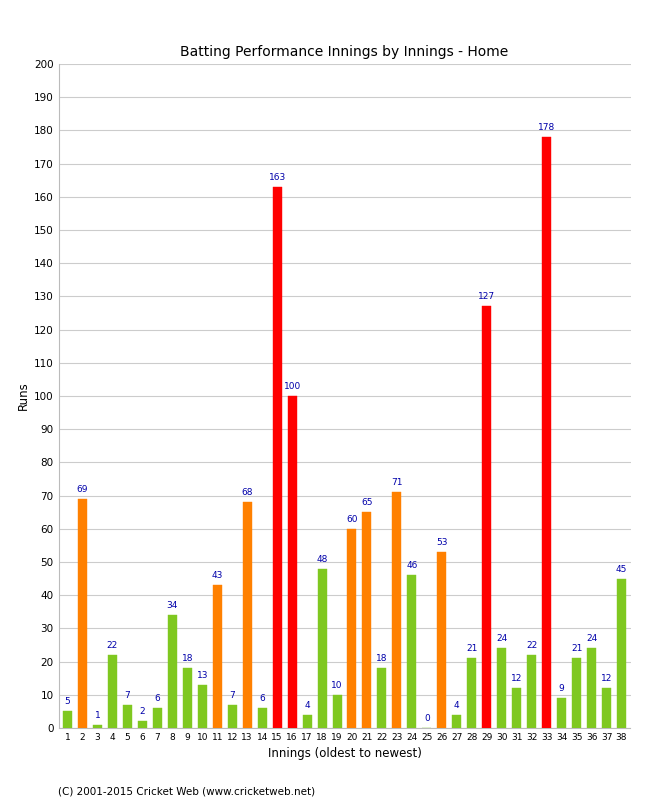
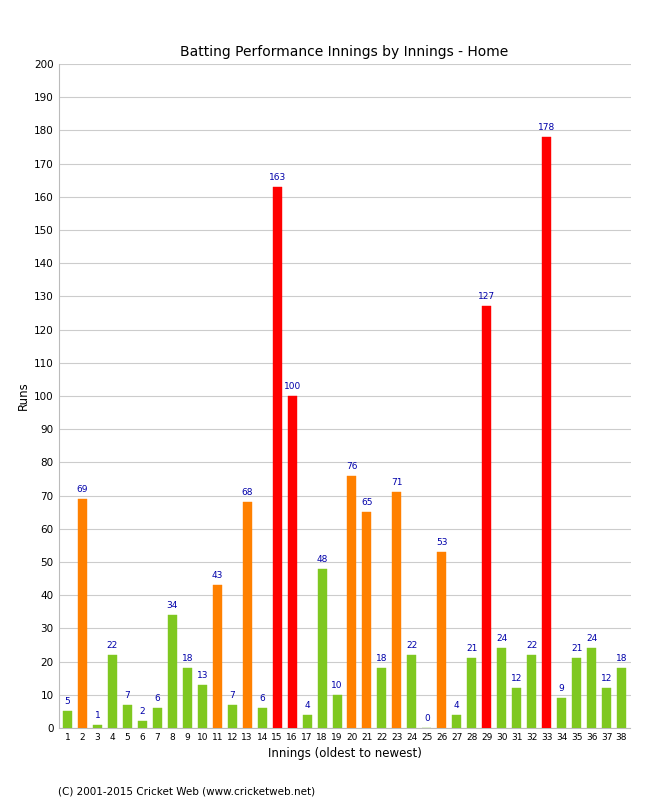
20: 60 -> 76
24: 46 -> 22
38: 45 -> 18
